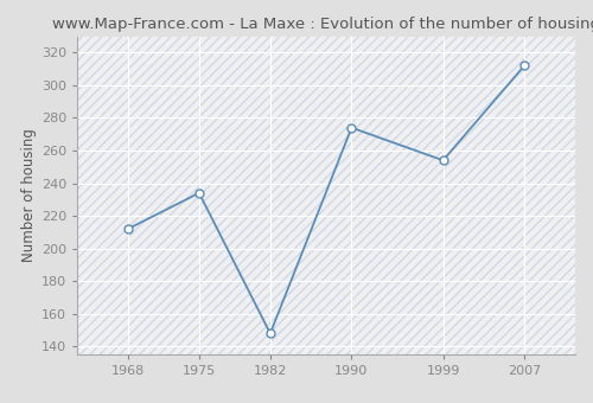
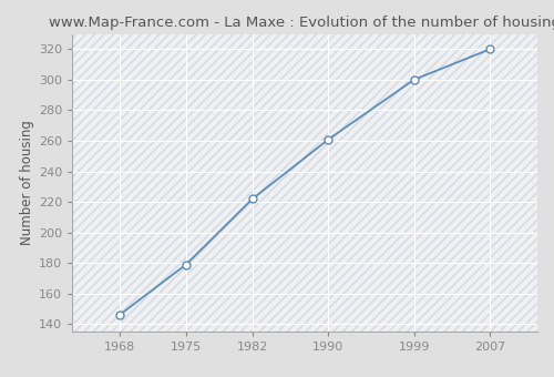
1968: 212 -> 146
1975: 234 -> 179
1982: 148 -> 222
1990: 274 -> 261
1999: 254 -> 300
2007: 312 -> 320
